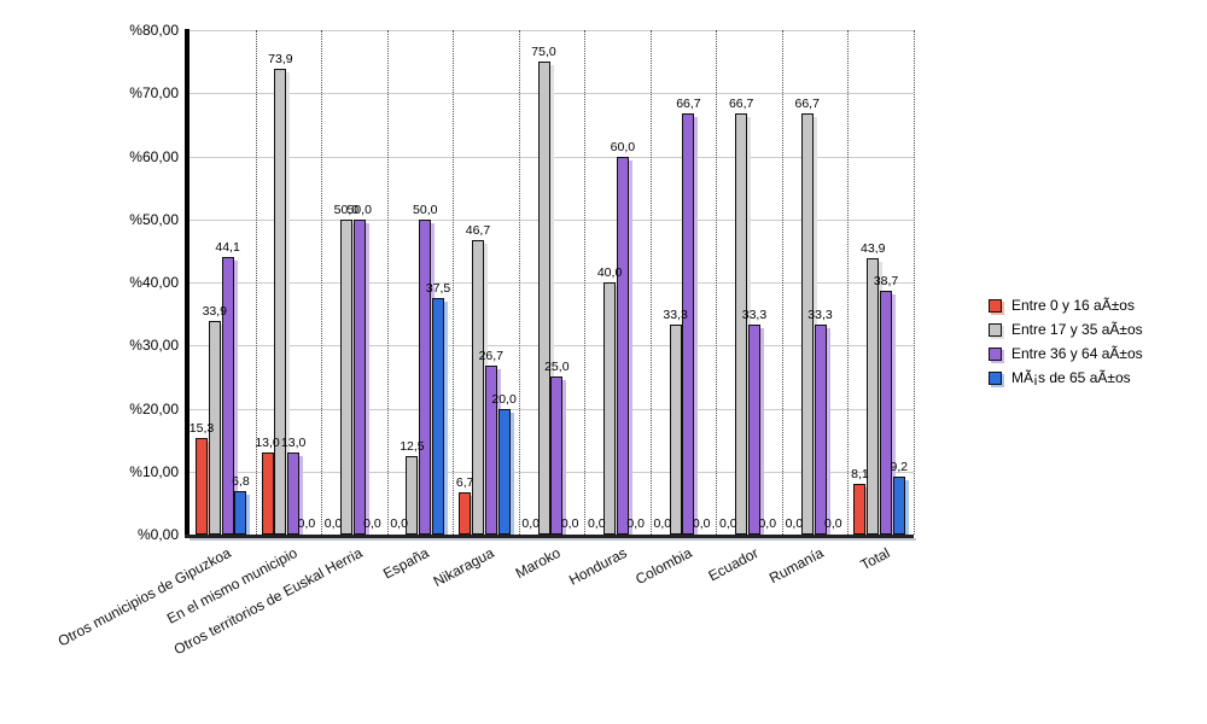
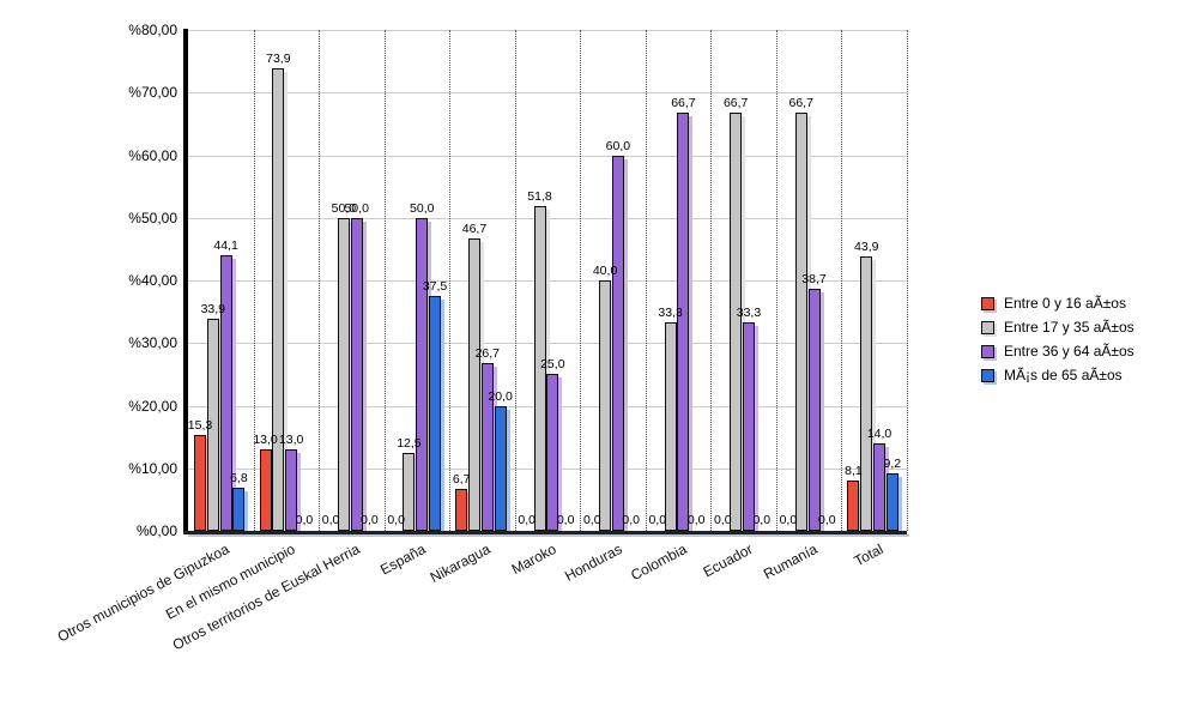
Entre 17 y 35 aÃ±os/Maroko: 75,0 -> 51,8
Entre 36 y 64 aÃ±os/Rumanía: 33,3 -> 38,7
Entre 36 y 64 aÃ±os/Total: 38,7 -> 14,0
